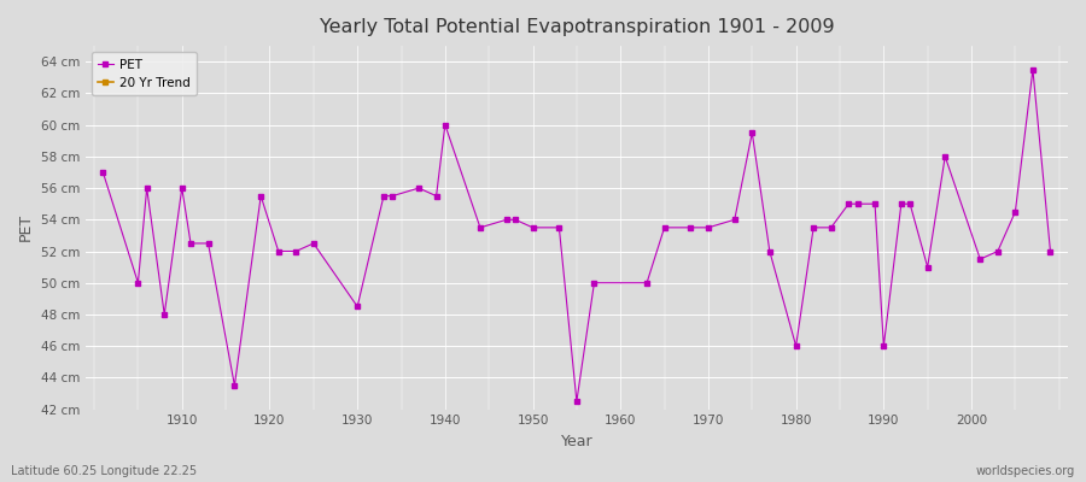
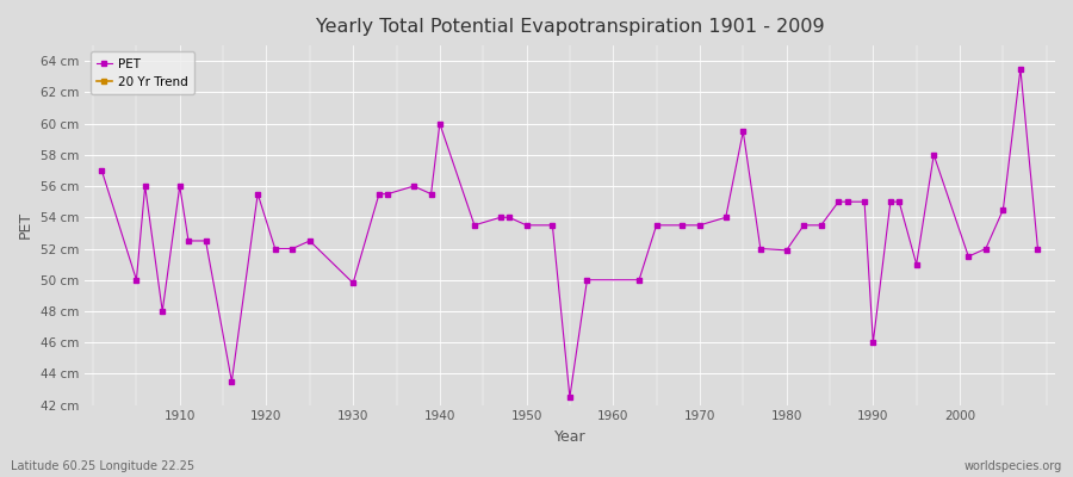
1930: 48.5 cm -> 49.8 cm
1980: 46.0 cm -> 51.9 cm
